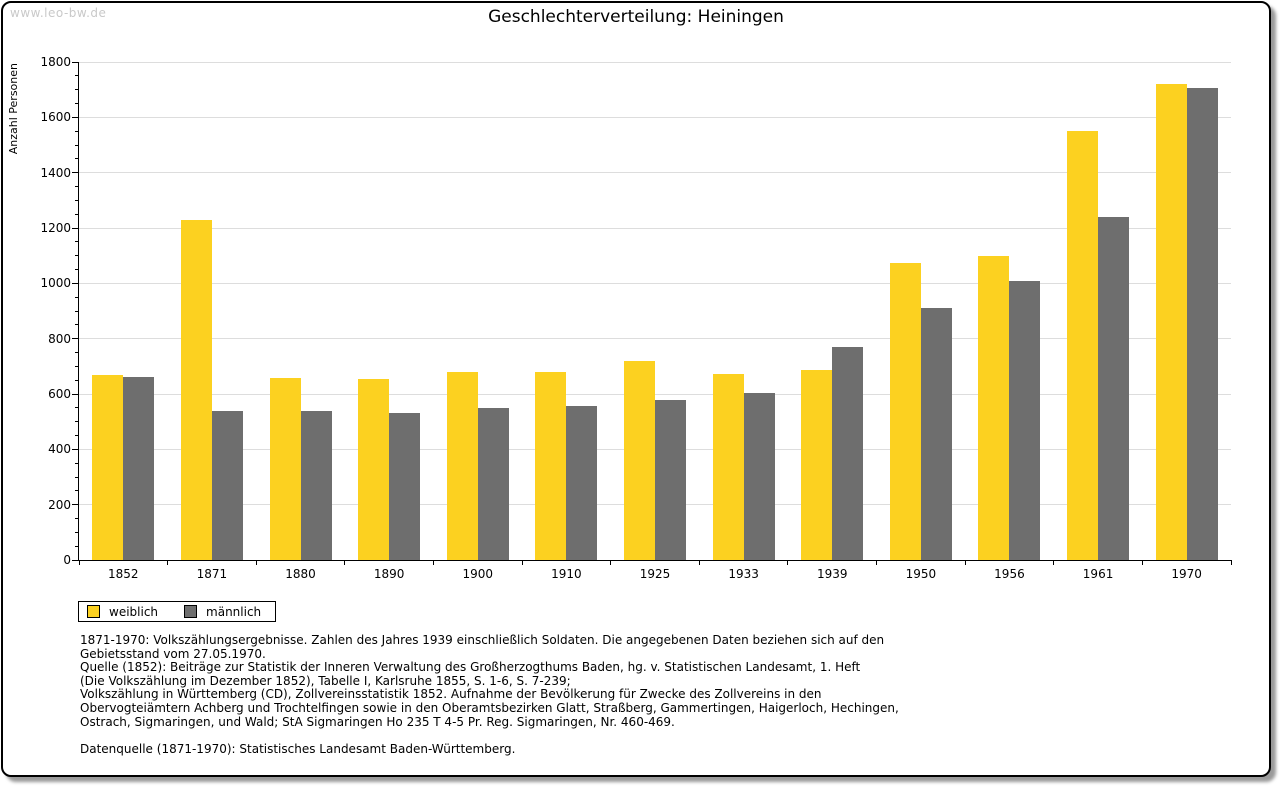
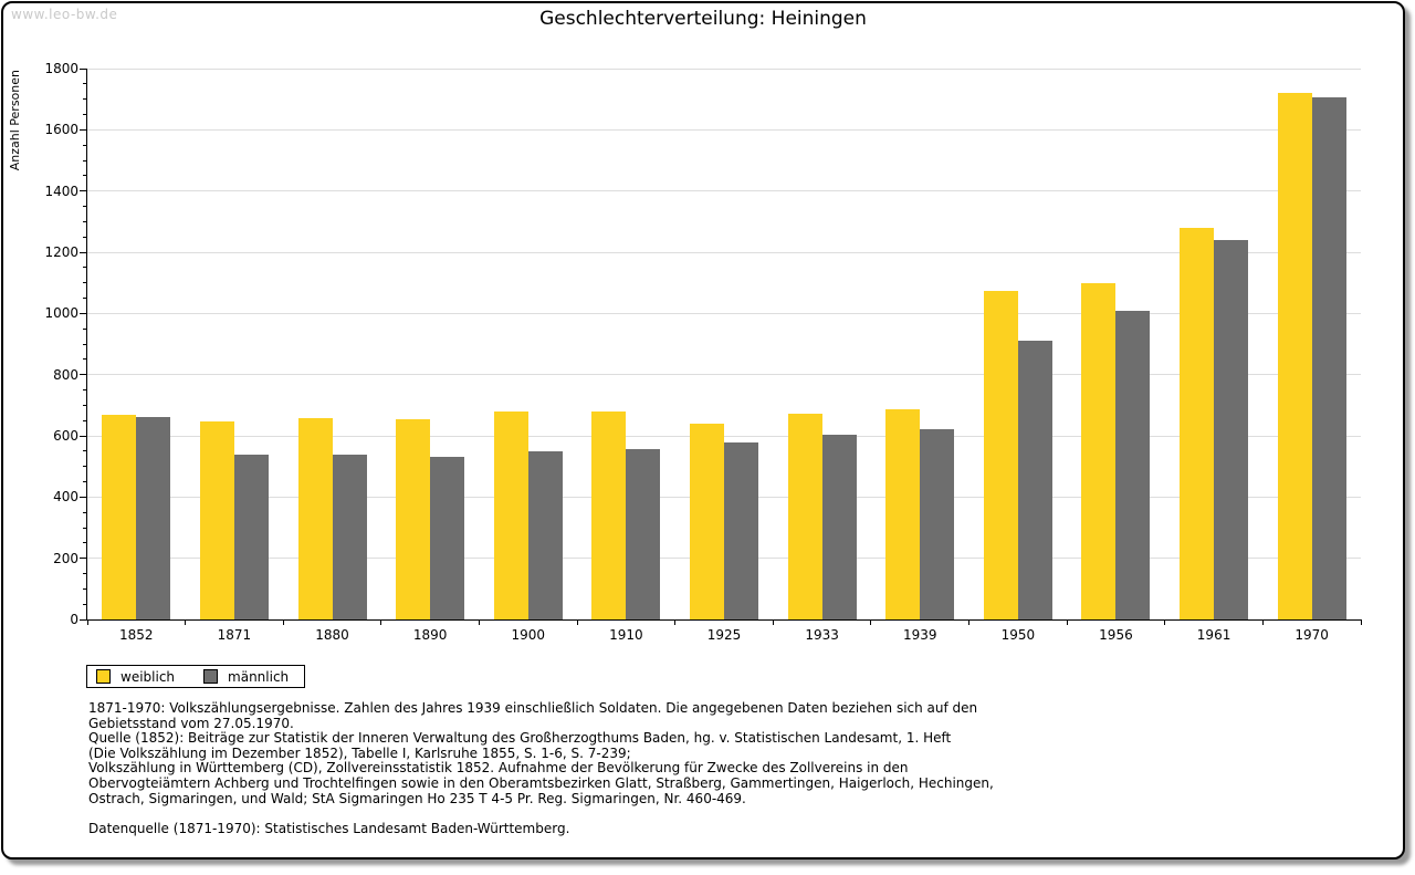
weiblich/1871: 1230 -> 650
weiblich/1925: 720 -> 640
männlich/1939: 770 -> 620
weiblich/1961: 1550 -> 1280
